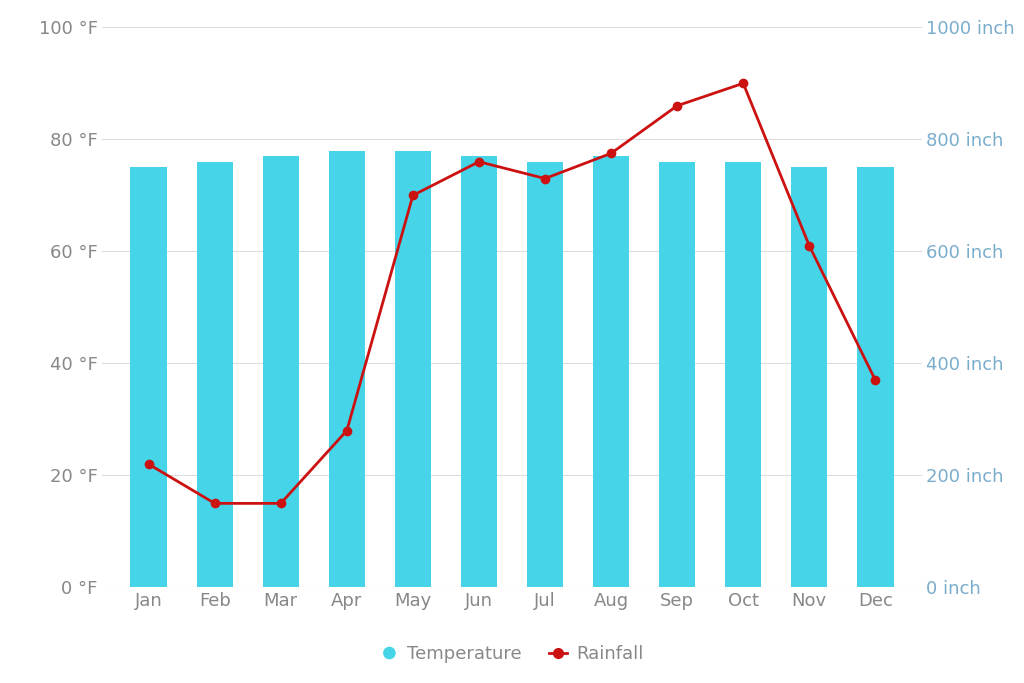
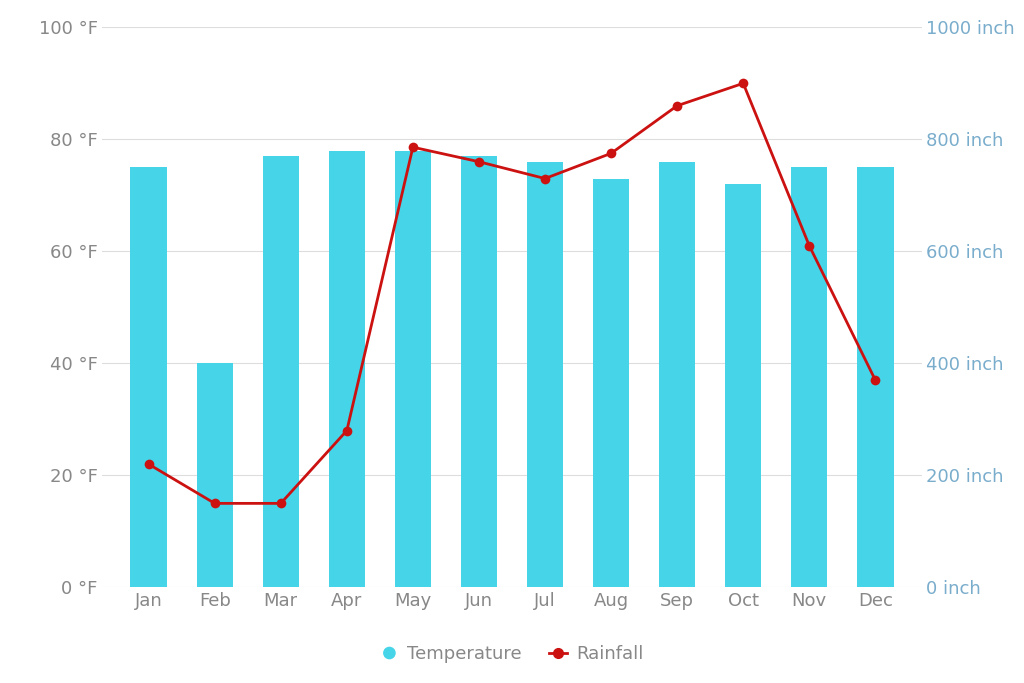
Temperature/Feb: 76 °F -> 40 °F
Rainfall/May: 700 inch -> 786 inch
Temperature/Aug: 77 °F -> 73 °F
Temperature/Oct: 76 °F -> 72 °F
